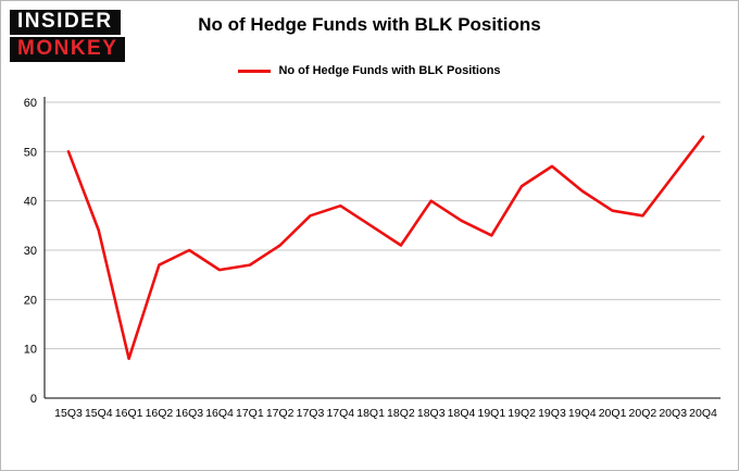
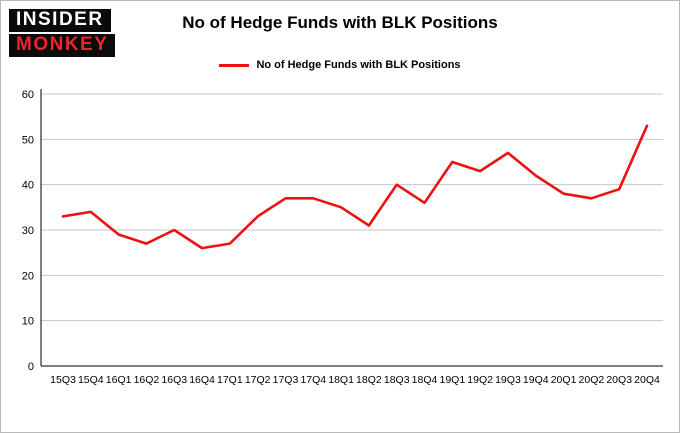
15Q3: 50 -> 33
16Q1: 8 -> 29
17Q2: 31 -> 33
17Q4: 39 -> 37
19Q1: 33 -> 45
20Q3: 45 -> 39
